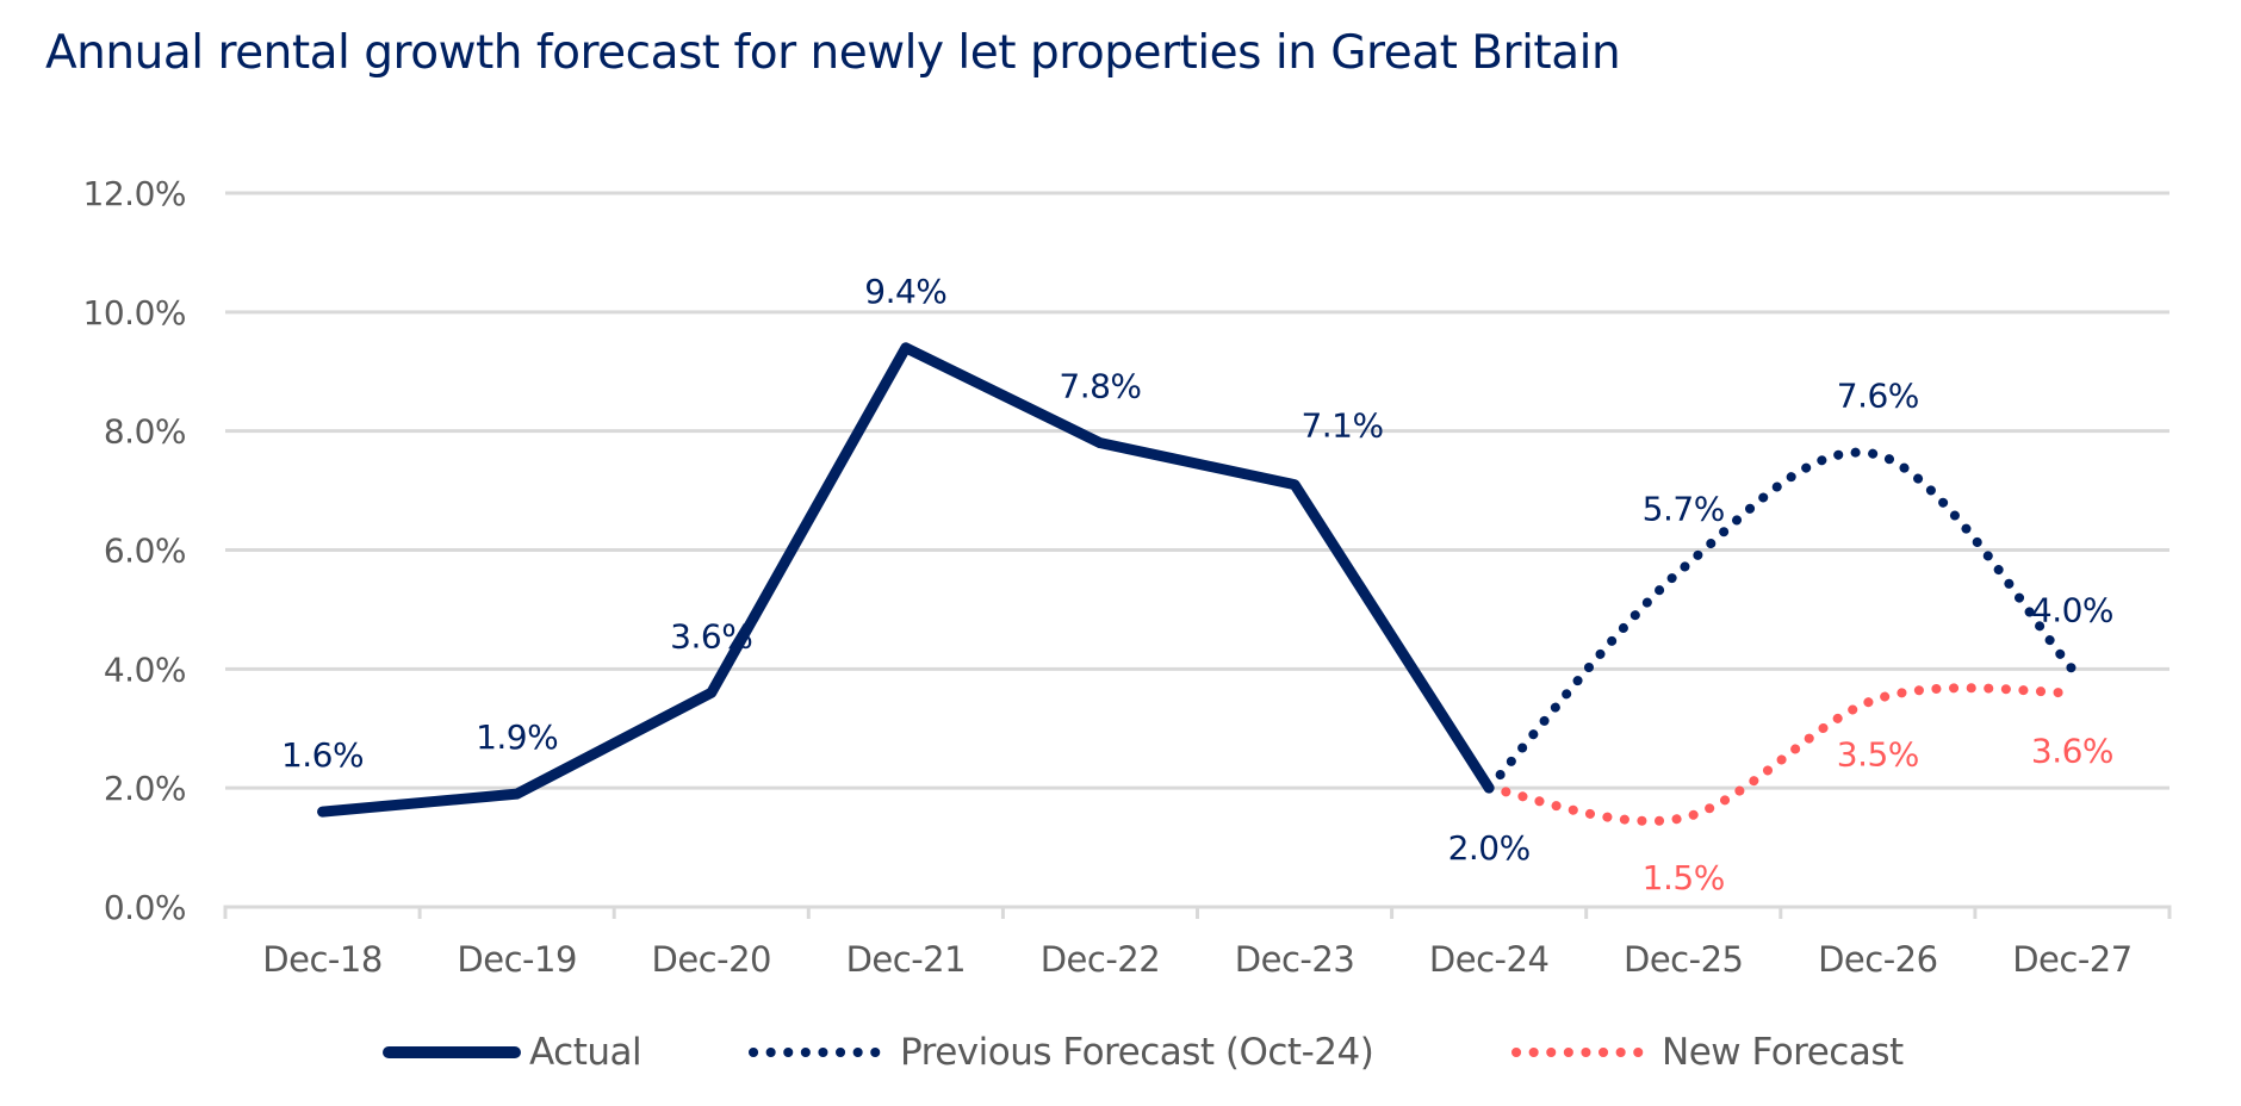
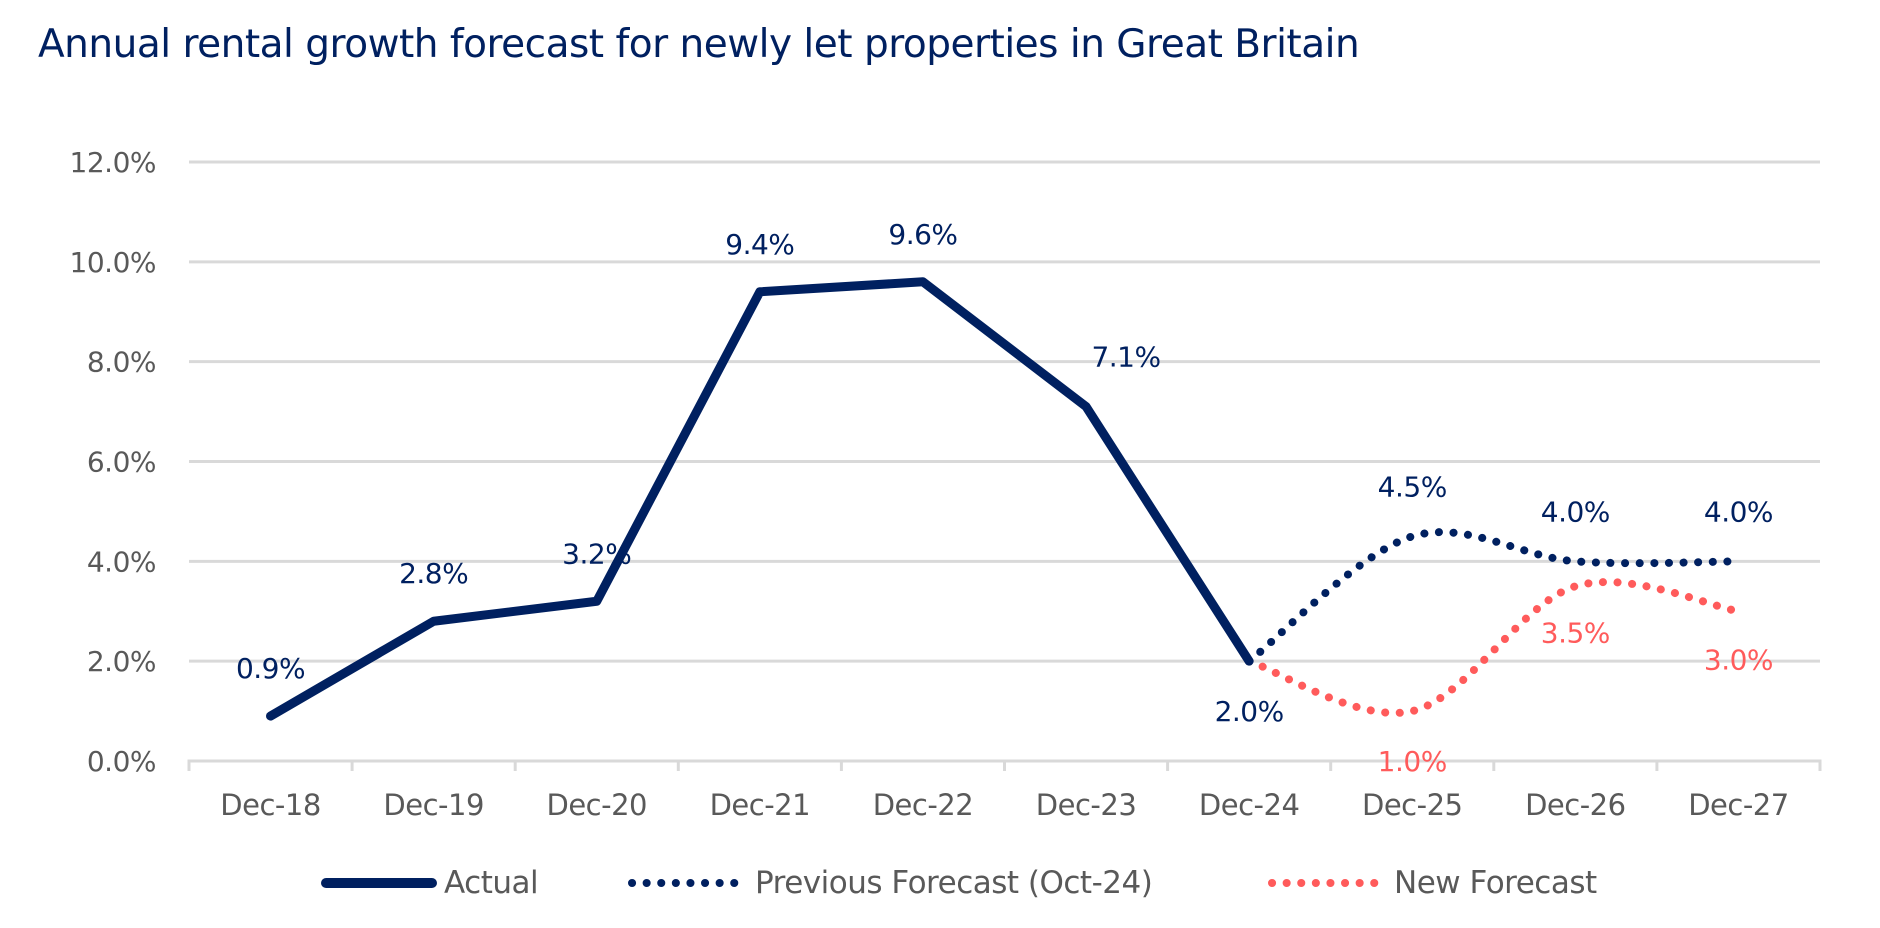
Actual/Dec-18: 1.6% -> 0.9%
Actual/Dec-19: 1.9% -> 2.8%
Actual/Dec-20: 3.6% -> 3.2%
Actual/Dec-22: 7.8% -> 9.6%
Previous Forecast (Oct-24)/Dec-25: 5.7% -> 4.5%
New Forecast/Dec-25: 1.5% -> 1.0%
Previous Forecast (Oct-24)/Dec-26: 7.6% -> 4.0%
New Forecast/Dec-27: 3.6% -> 3.0%
